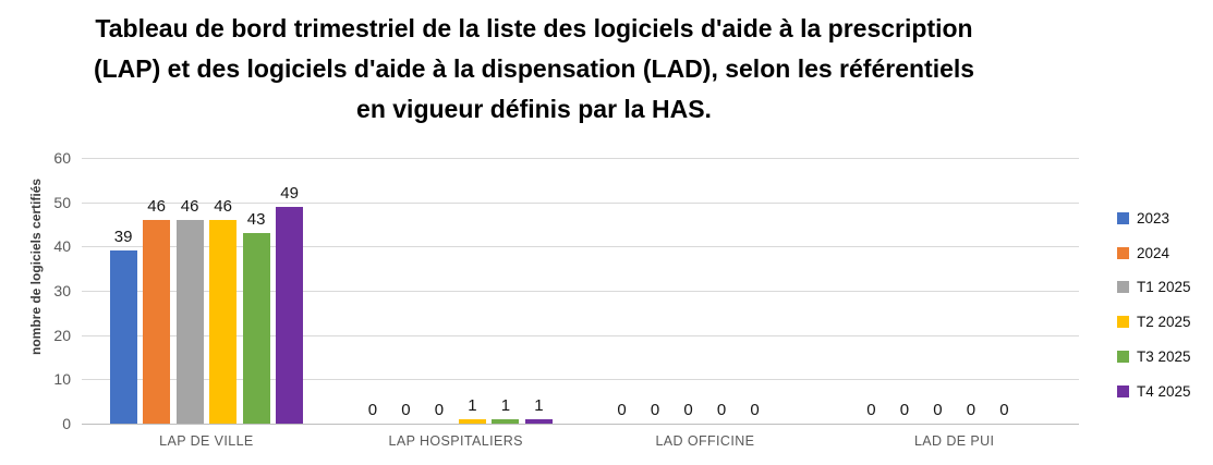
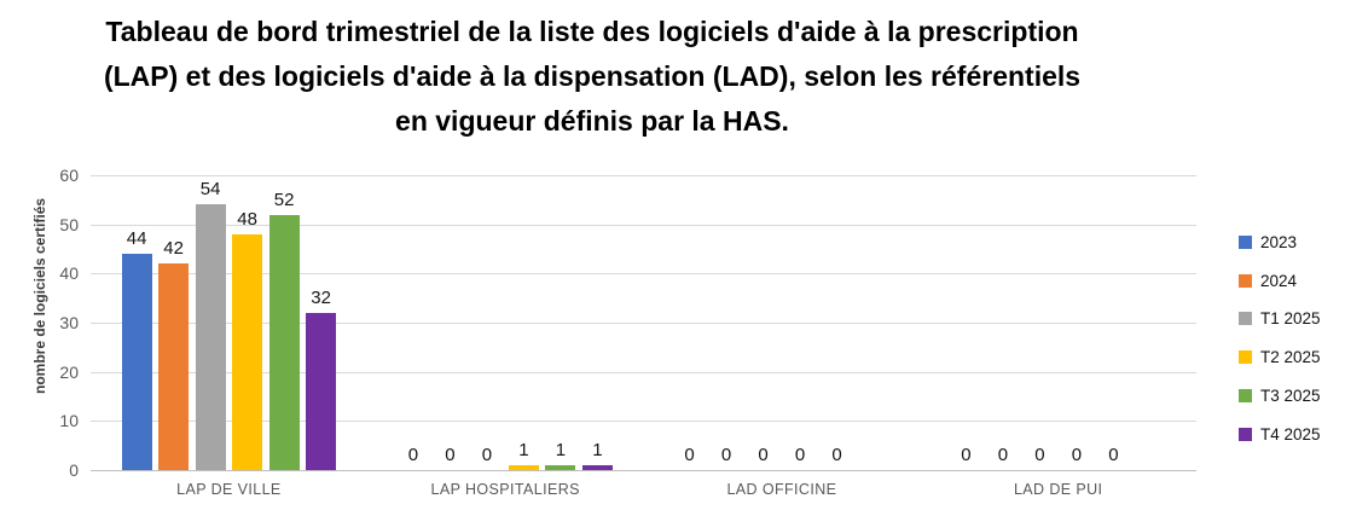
2023/LAP DE VILLE: 39 -> 44
2024/LAP DE VILLE: 46 -> 42
T1 2025/LAP DE VILLE: 46 -> 54
T2 2025/LAP DE VILLE: 46 -> 48
T3 2025/LAP DE VILLE: 43 -> 52
T4 2025/LAP DE VILLE: 49 -> 32
